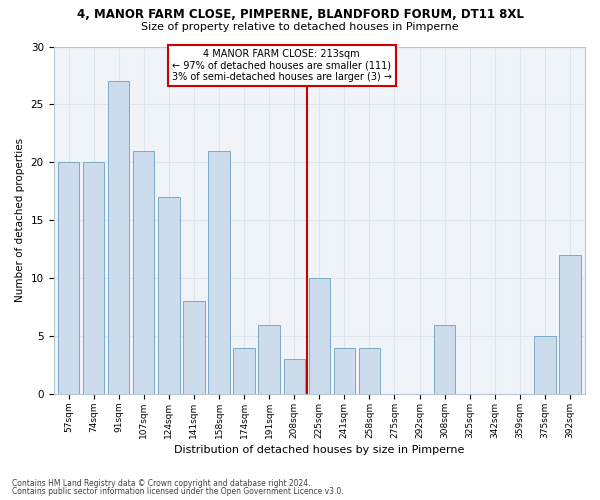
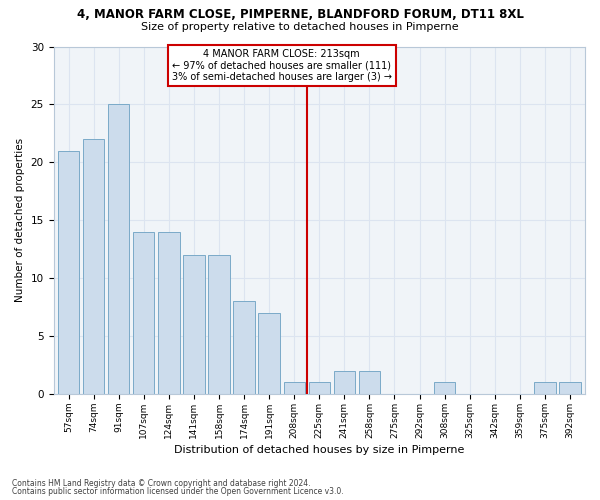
57sqm: 20 -> 21
74sqm: 20 -> 22
91sqm: 27 -> 25
107sqm: 21 -> 14
124sqm: 17 -> 14
141sqm: 8 -> 12
158sqm: 21 -> 12
174sqm: 4 -> 8
191sqm: 6 -> 7
208sqm: 3 -> 1
225sqm: 10 -> 1
241sqm: 4 -> 2
258sqm: 4 -> 2
308sqm: 6 -> 1
375sqm: 5 -> 1
392sqm: 12 -> 1
